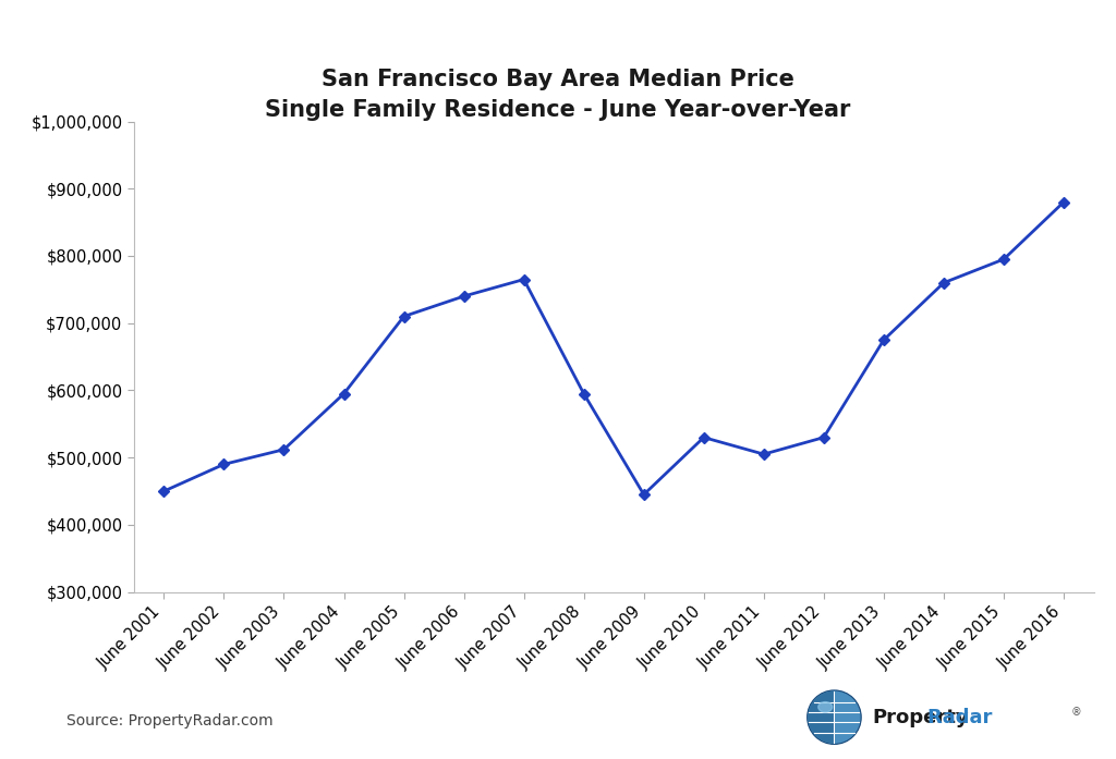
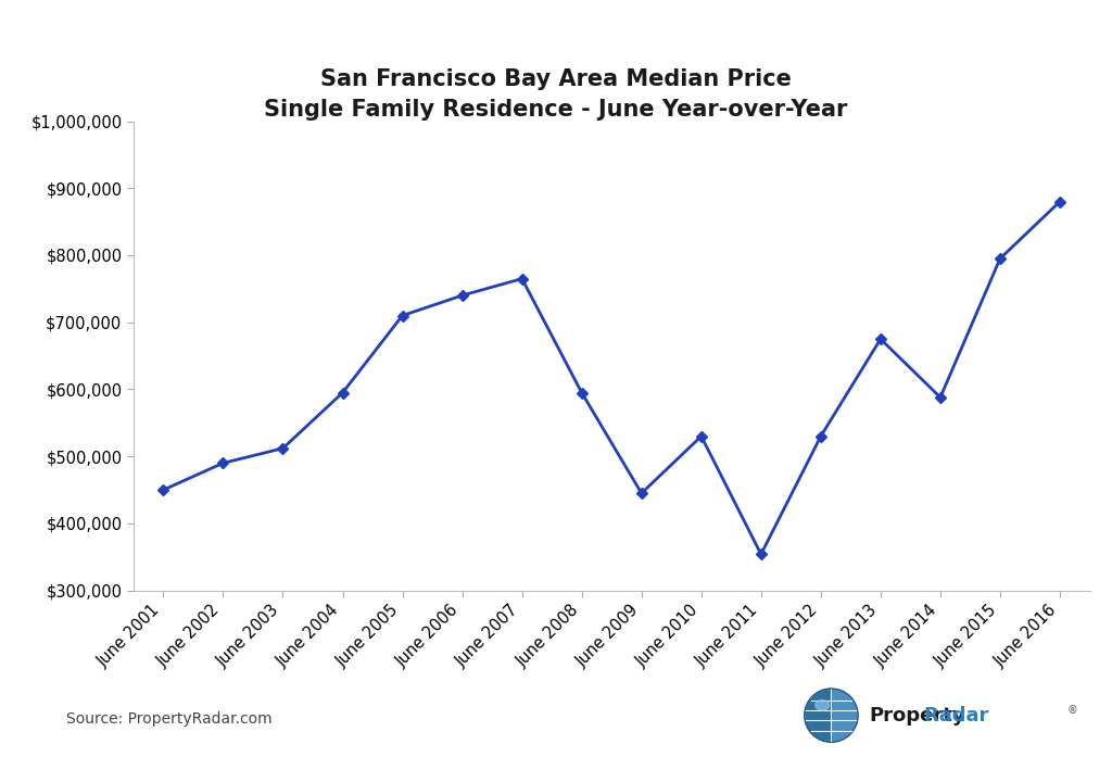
June 2011: $505,000 -> $354,000
June 2014: $760,000 -> $588,000
